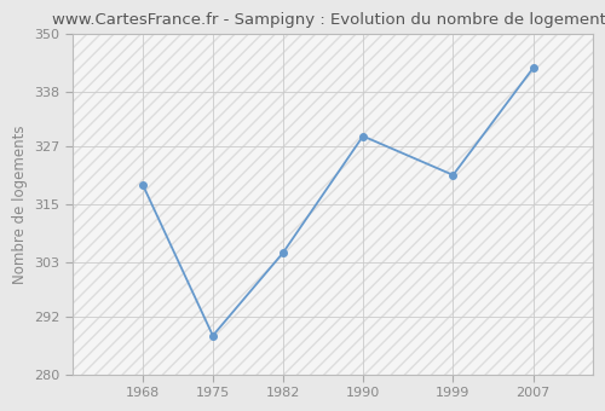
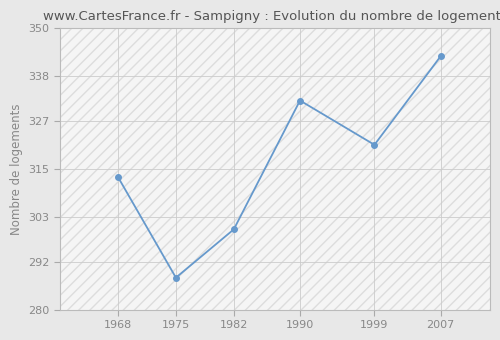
1968: 319 -> 313
1982: 305 -> 300
1990: 329 -> 332
